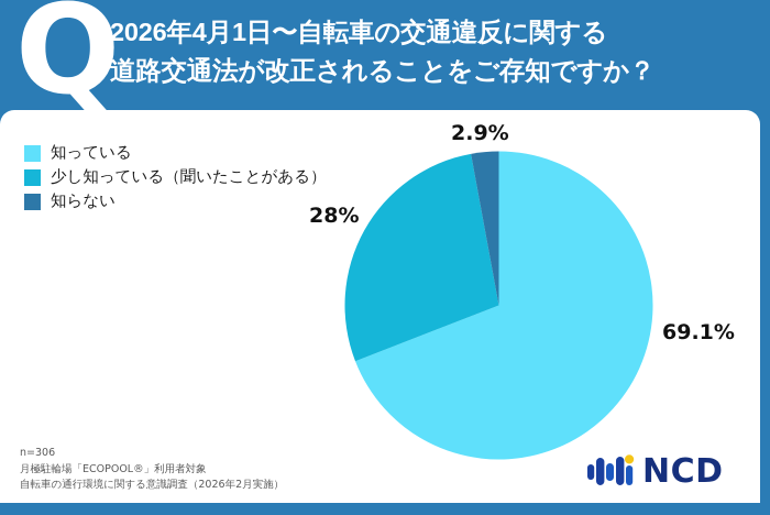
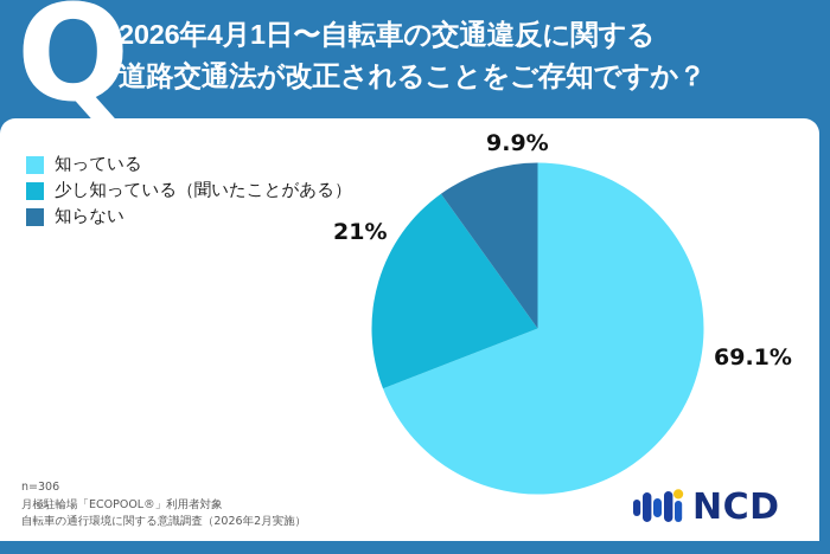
少し知っている（聞いたことがある）: 28% -> 21%
知らない: 2.9% -> 9.9%
